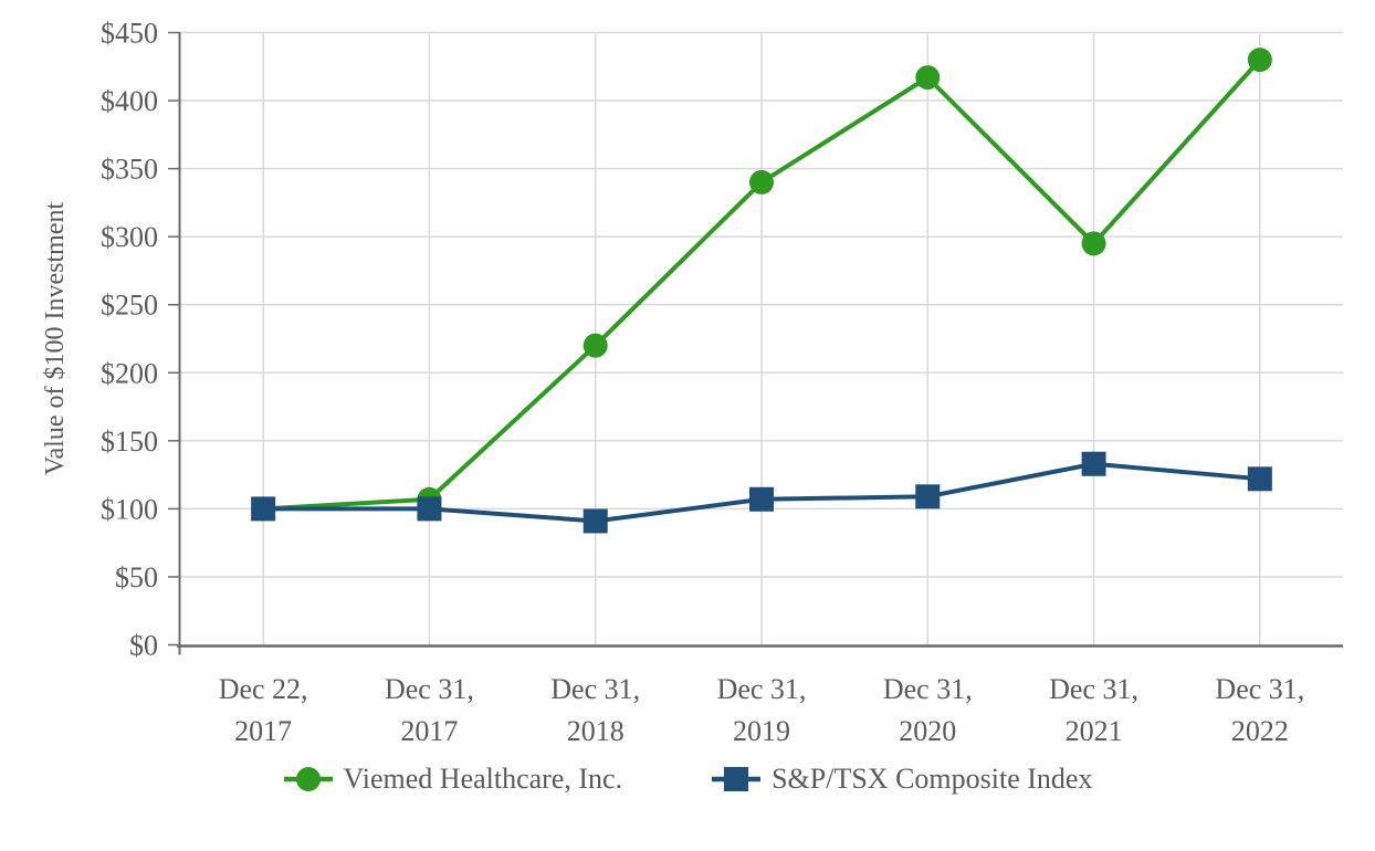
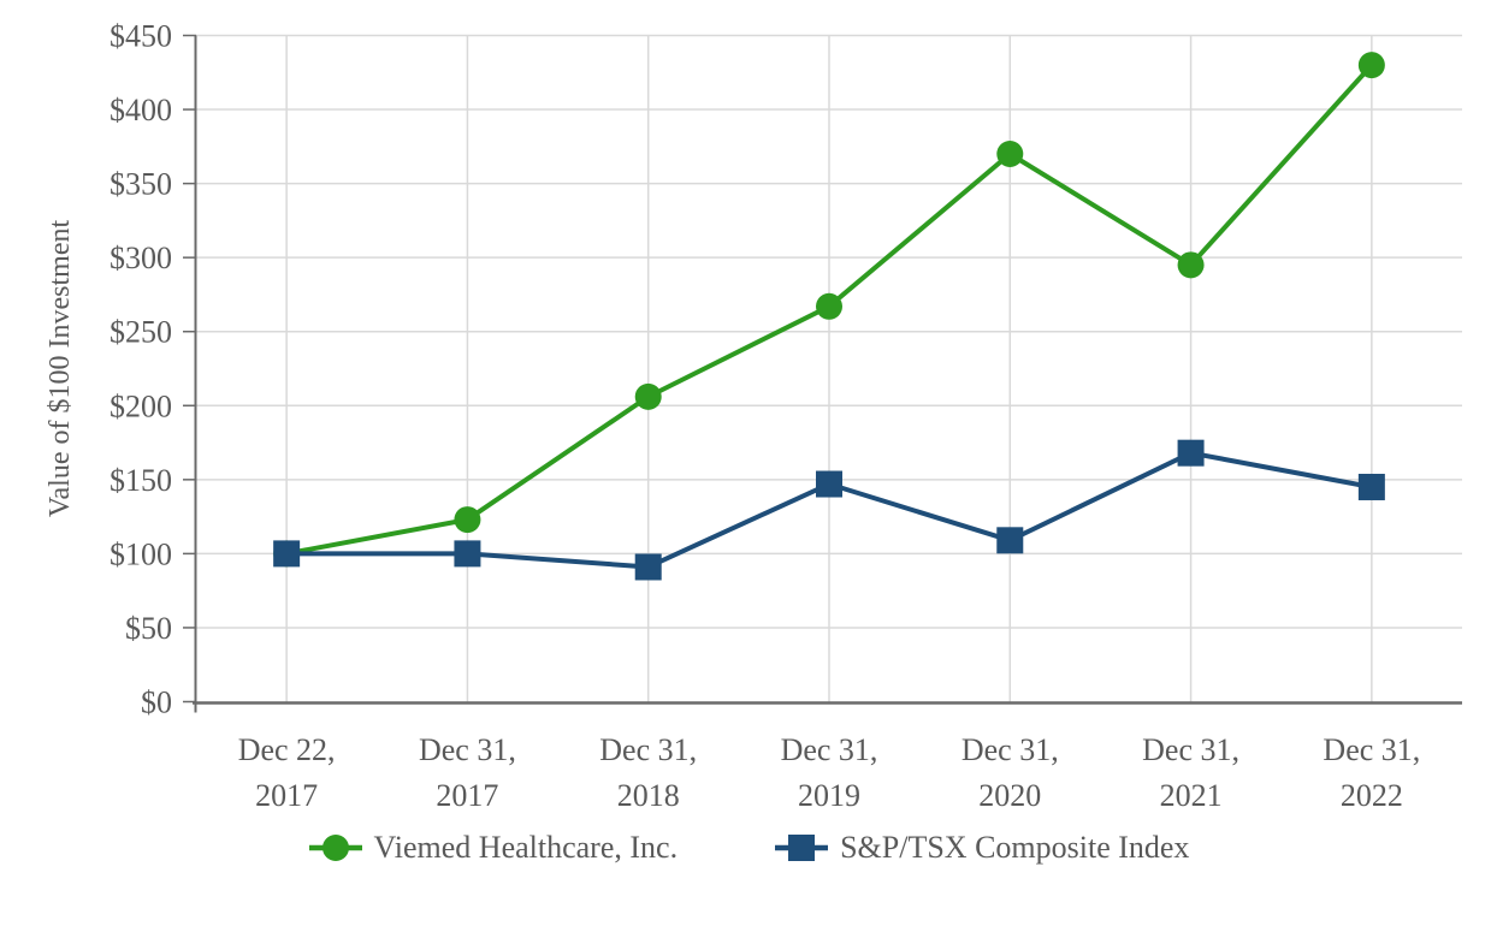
Viemed Healthcare, Inc./Dec 31, 2017: $107 -> $123
Viemed Healthcare, Inc./Dec 31, 2018: $220 -> $206
Viemed Healthcare, Inc./Dec 31, 2019: $340 -> $267
S&P/TSX Composite Index/Dec 31, 2019: $107 -> $147
Viemed Healthcare, Inc./Dec 31, 2020: $417 -> $370
S&P/TSX Composite Index/Dec 31, 2021: $133 -> $168
S&P/TSX Composite Index/Dec 31, 2022: $122 -> $145
